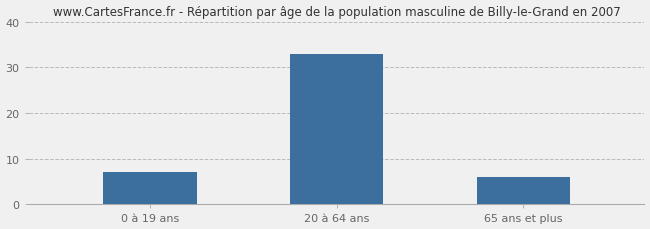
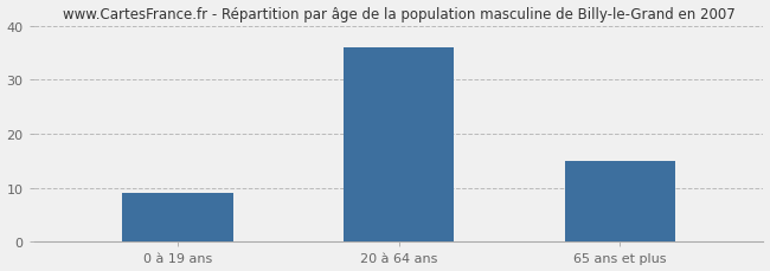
0 à 19 ans: 7 -> 9
20 à 64 ans: 33 -> 36
65 ans et plus: 6 -> 15
